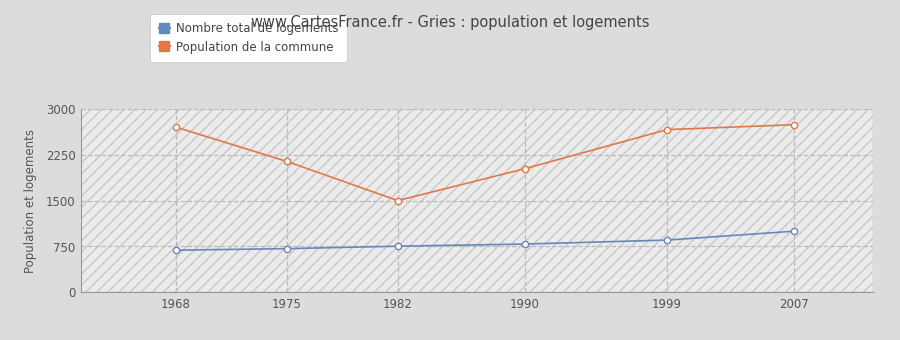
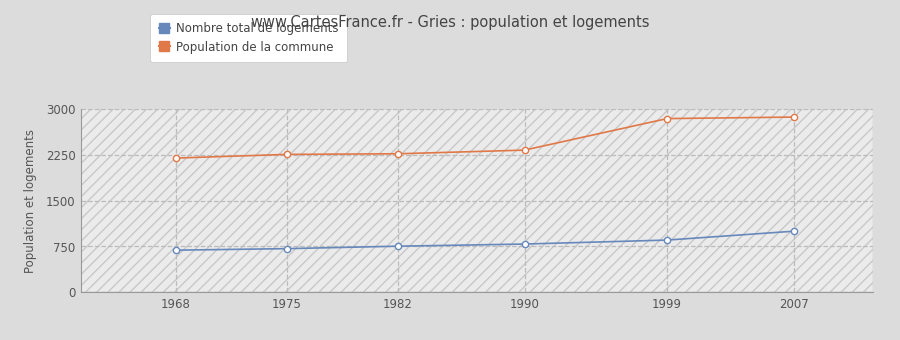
Population de la commune/1968: 2700 -> 2200
Population de la commune/1975: 2140 -> 2260
Population de la commune/1982: 1500 -> 2260
Population de la commune/1990: 2020 -> 2320
Population de la commune/1999: 2660 -> 2840
Population de la commune/2007: 2740 -> 2860
